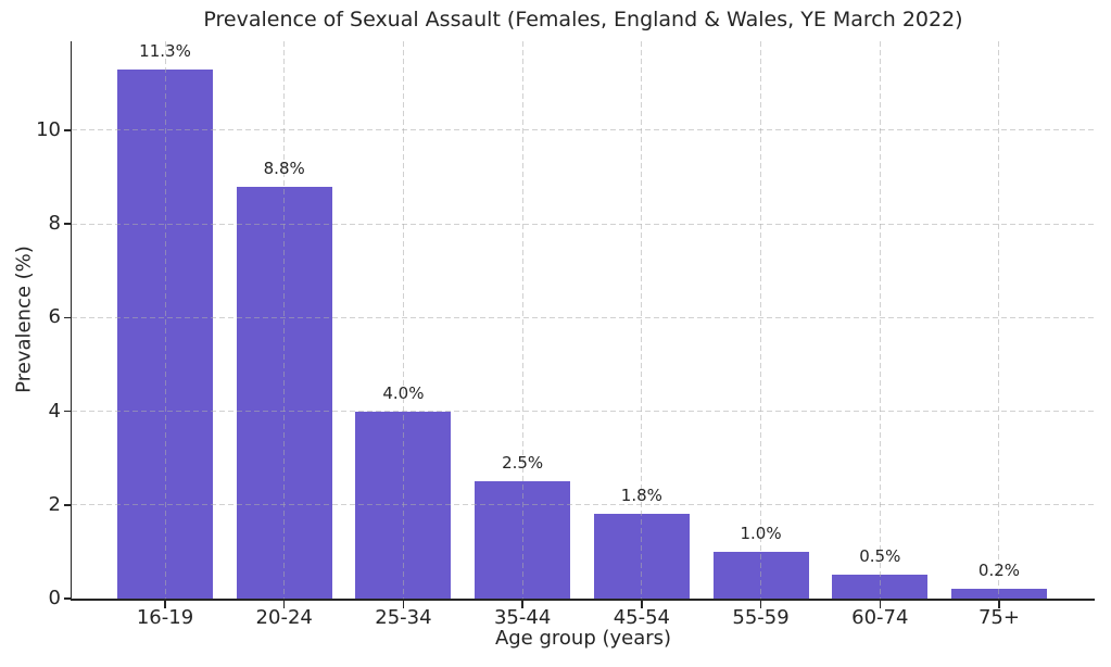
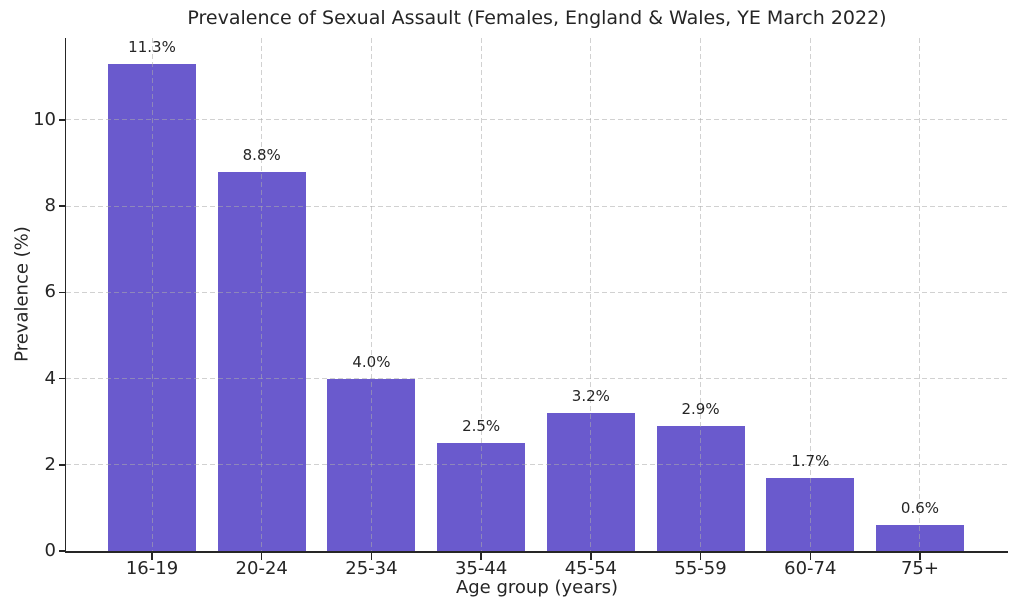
45-54: 1.8% -> 3.2%
55-59: 1.0% -> 2.9%
60-74: 0.5% -> 1.7%
75+: 0.2% -> 0.6%
